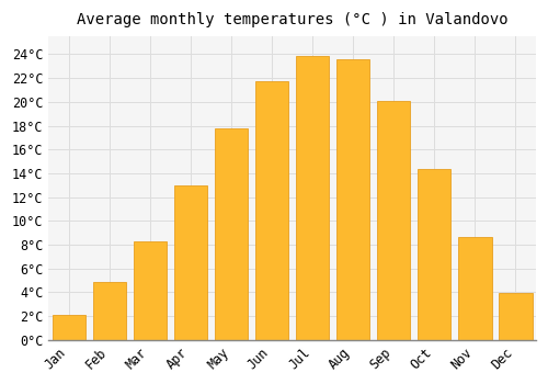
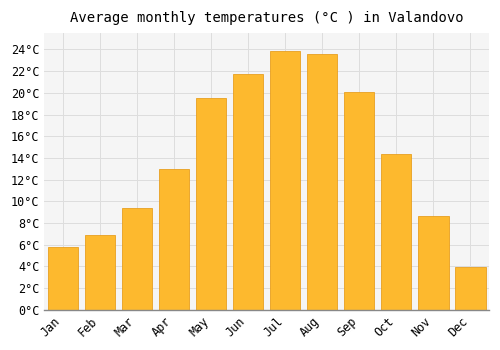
Jan: 2.1°C -> 5.8°C
Feb: 4.9°C -> 6.9°C
Mar: 8.3°C -> 9.4°C
May: 17.8°C -> 19.5°C
